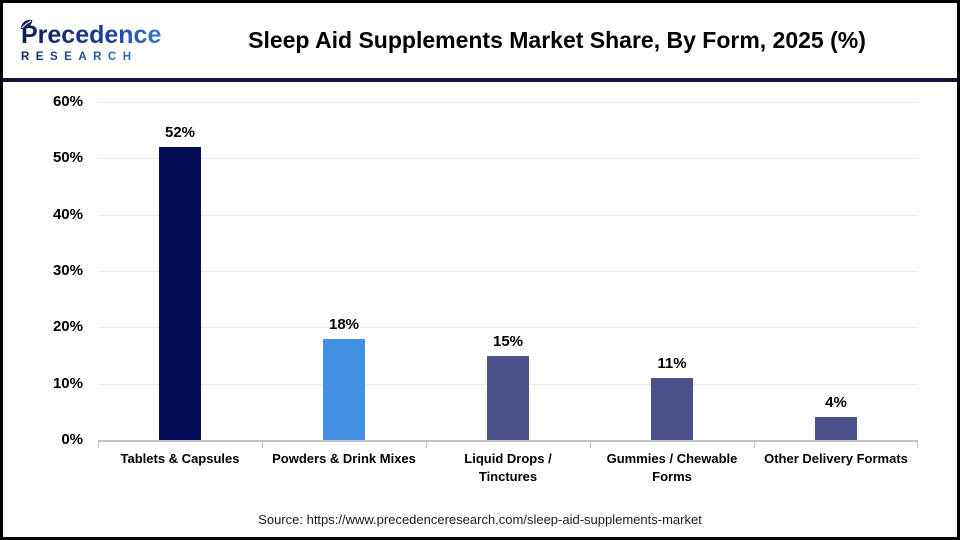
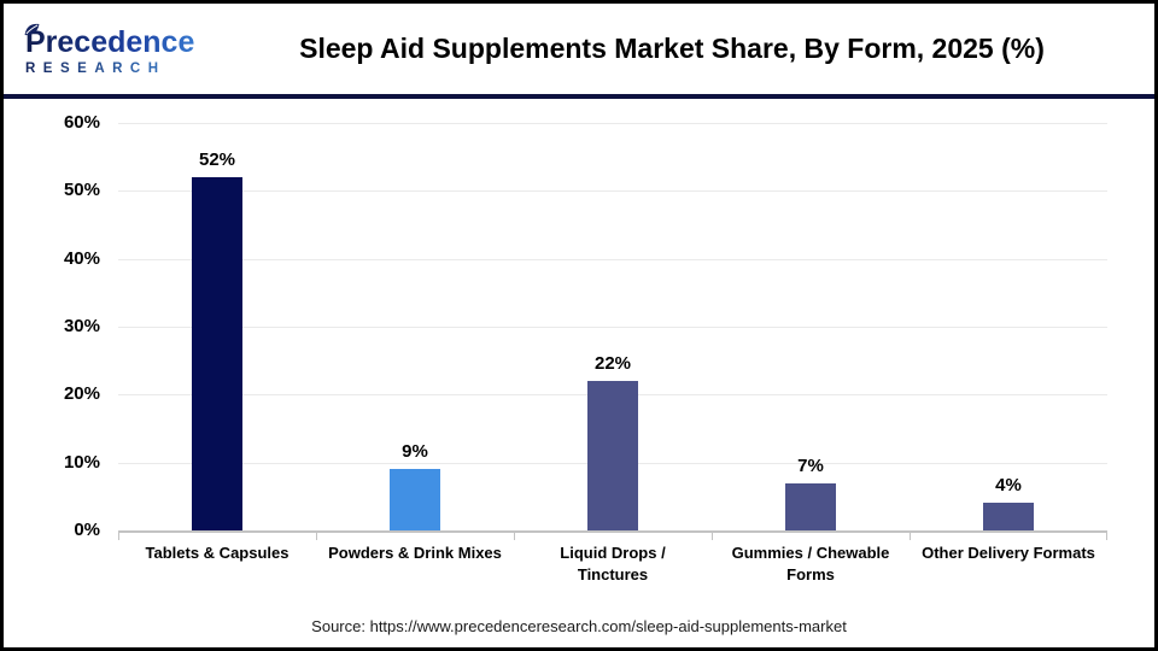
Powders & Drink Mixes: 18% -> 9%
Liquid Drops / Tinctures: 15% -> 22%
Gummies / Chewable Forms: 11% -> 7%
